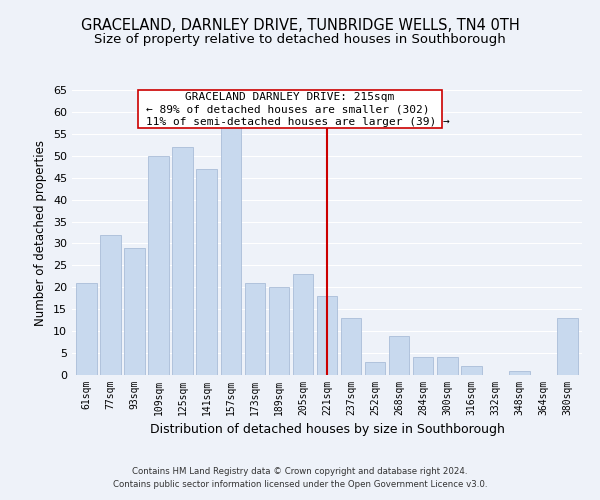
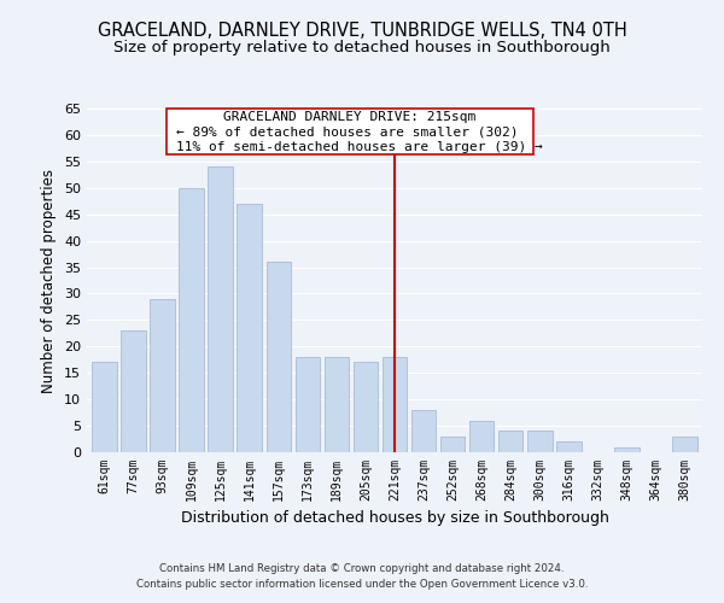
61sqm: 21 -> 17
77sqm: 32 -> 23
125sqm: 52 -> 54
157sqm: 57 -> 36
173sqm: 21 -> 18
189sqm: 20 -> 18
205sqm: 23 -> 17
237sqm: 13 -> 8
268sqm: 9 -> 6
380sqm: 13 -> 3
